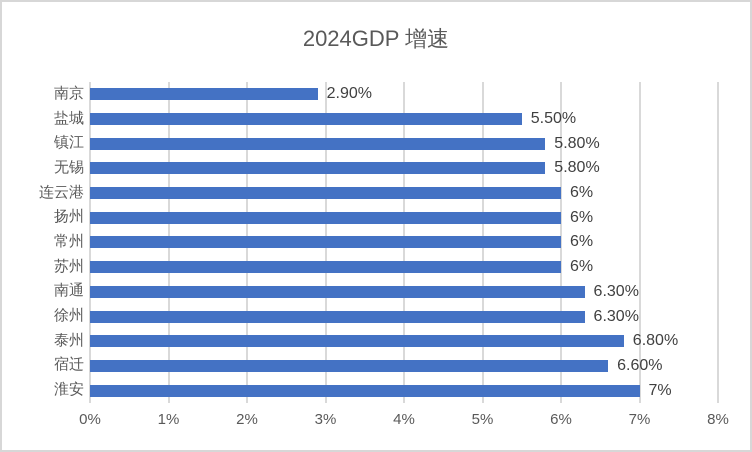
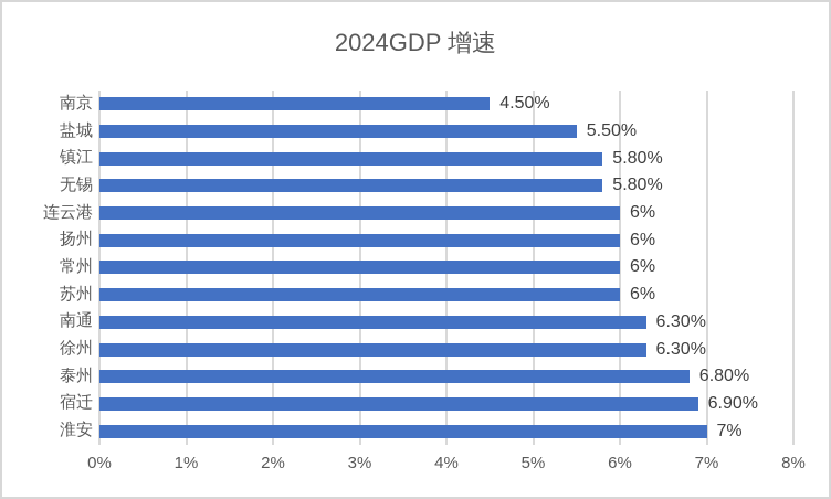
南京: 2.90% -> 4.50%
宿迁: 6.60% -> 6.90%
